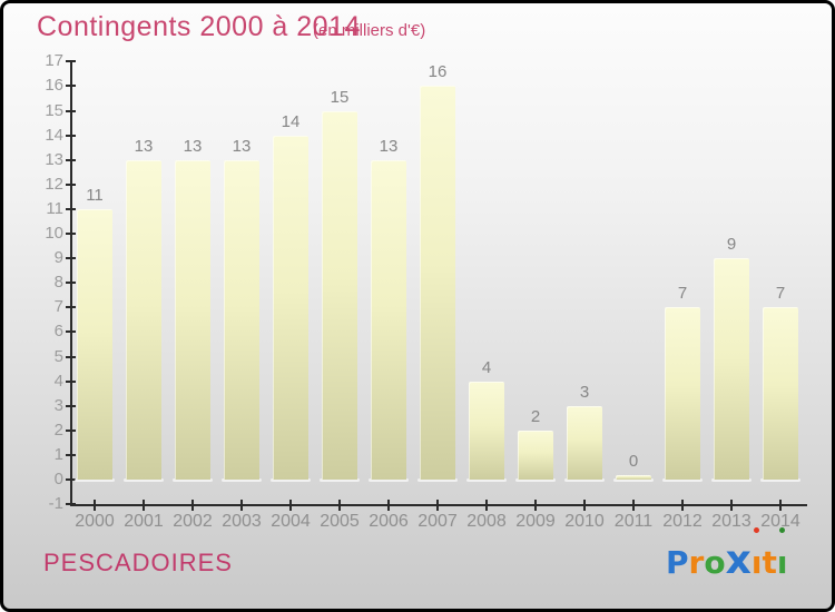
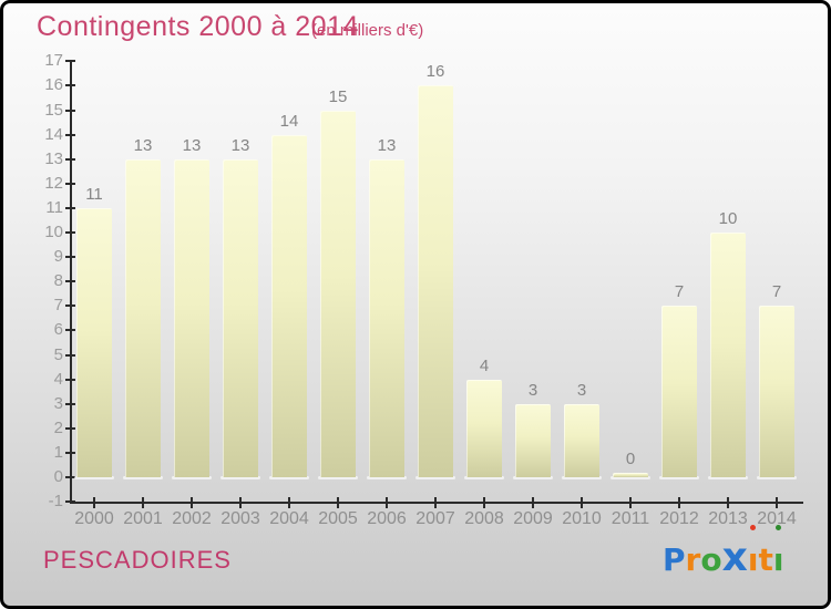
2009: 2 -> 3
2013: 9 -> 10
